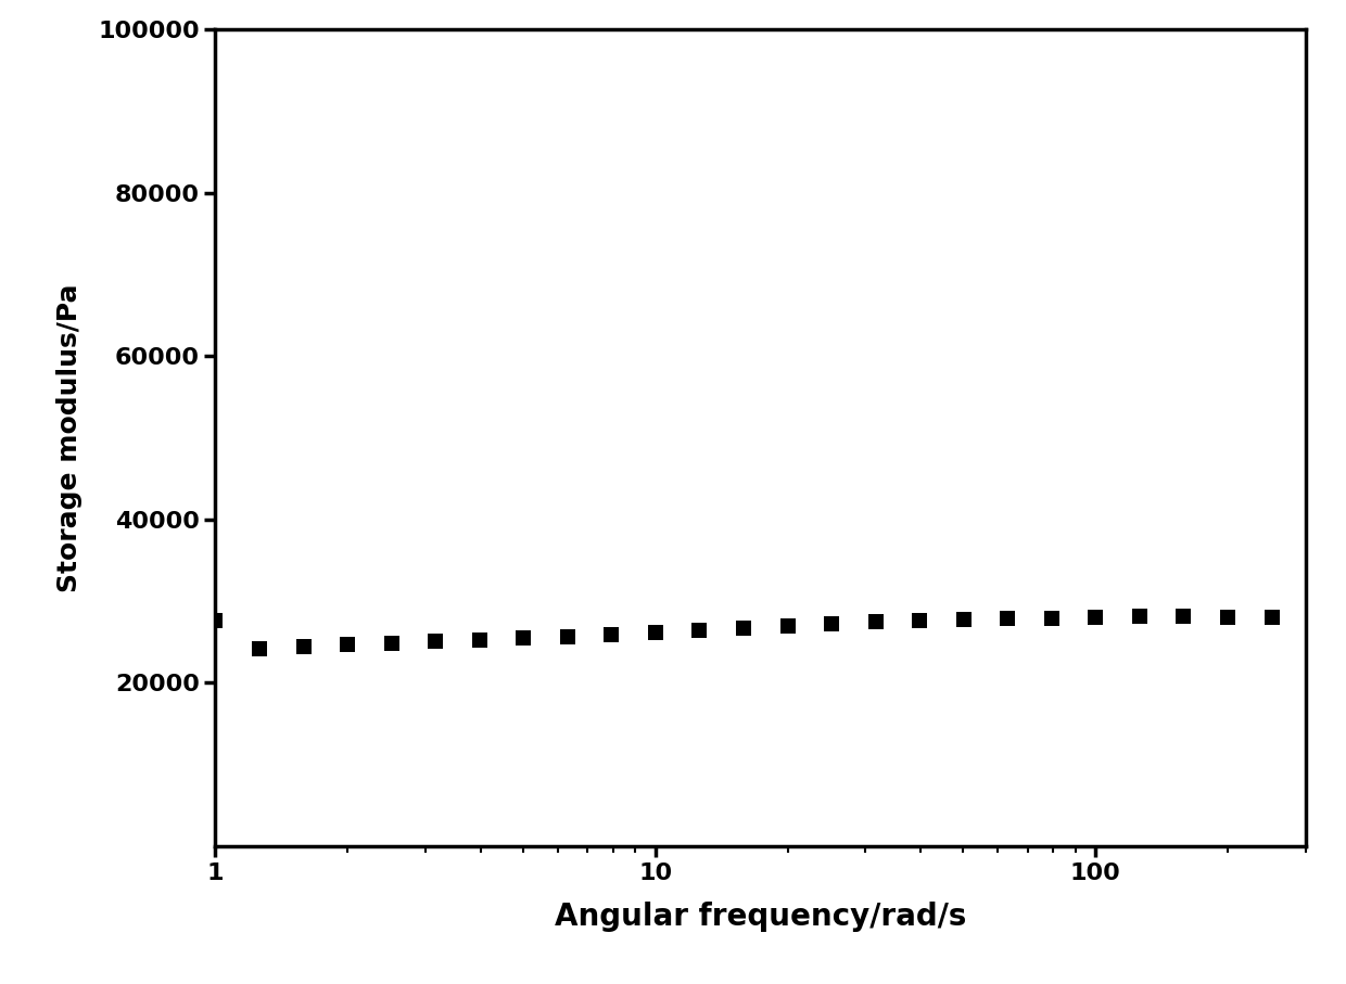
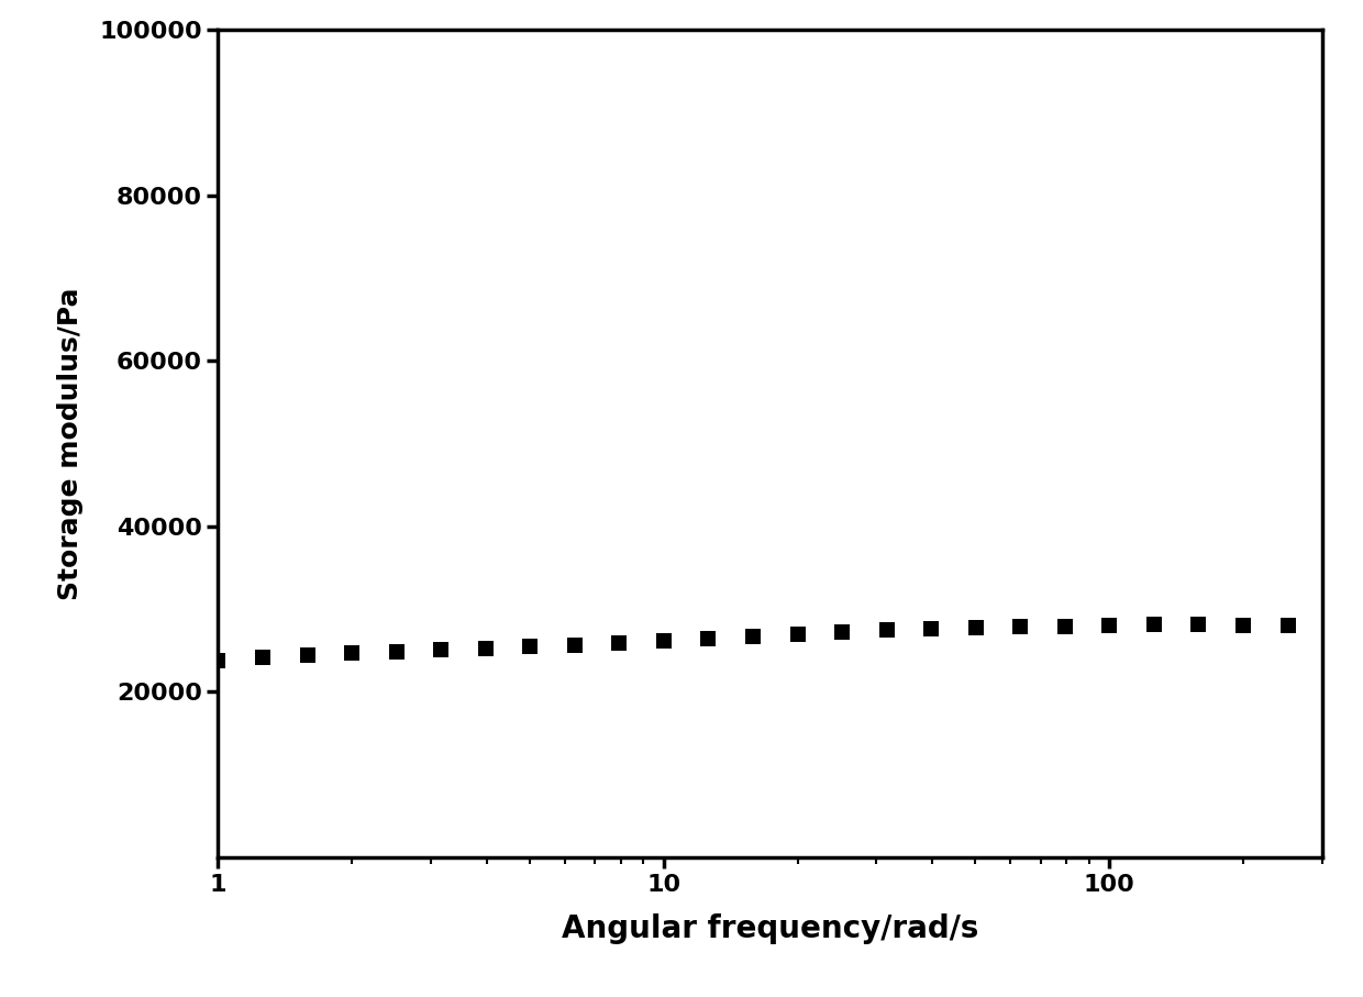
1: 27600 -> 23800
